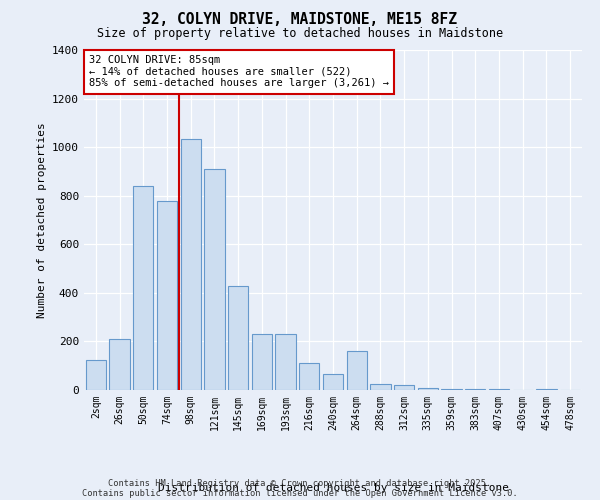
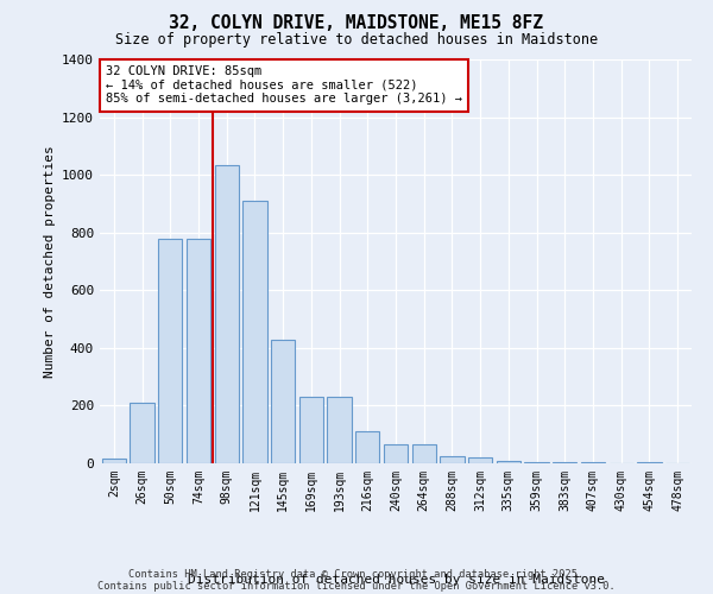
2sqm: 125 -> 15
50sqm: 840 -> 780
264sqm: 160 -> 65
